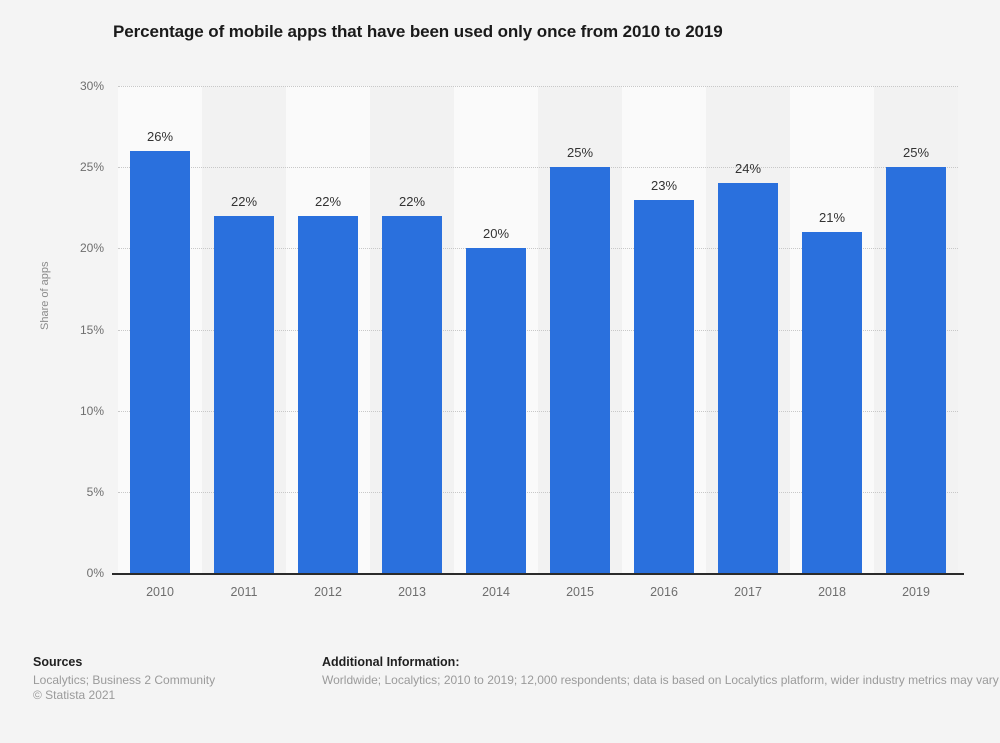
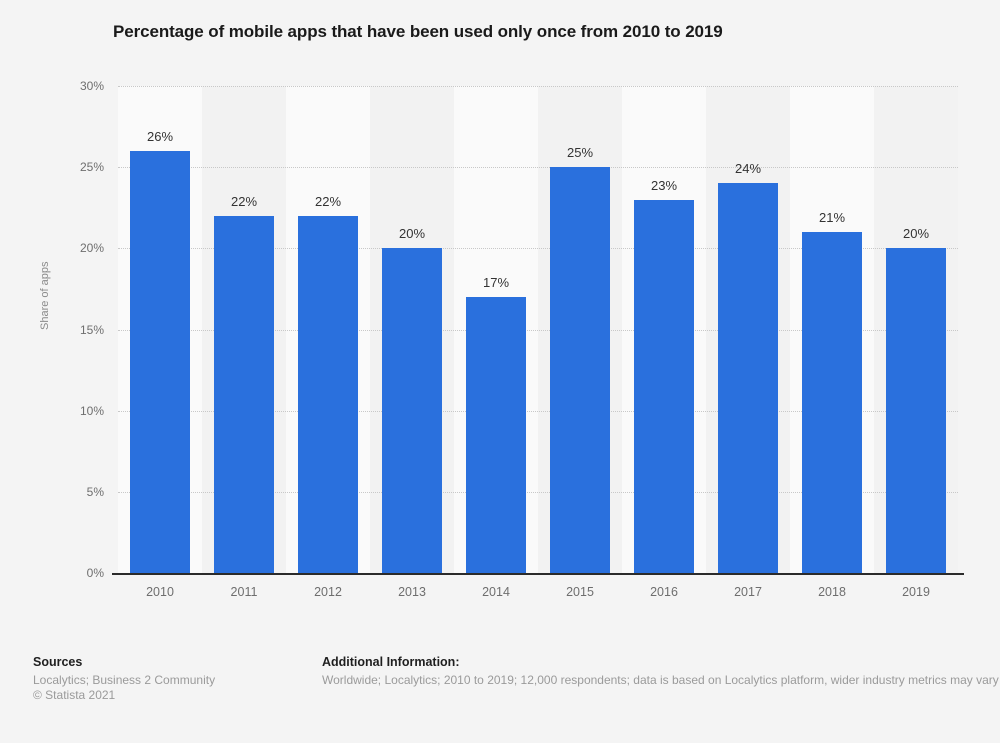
2013: 22% -> 20%
2014: 20% -> 17%
2019: 25% -> 20%
